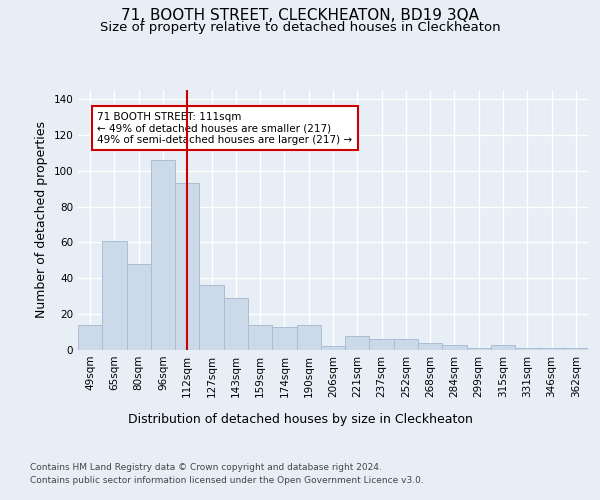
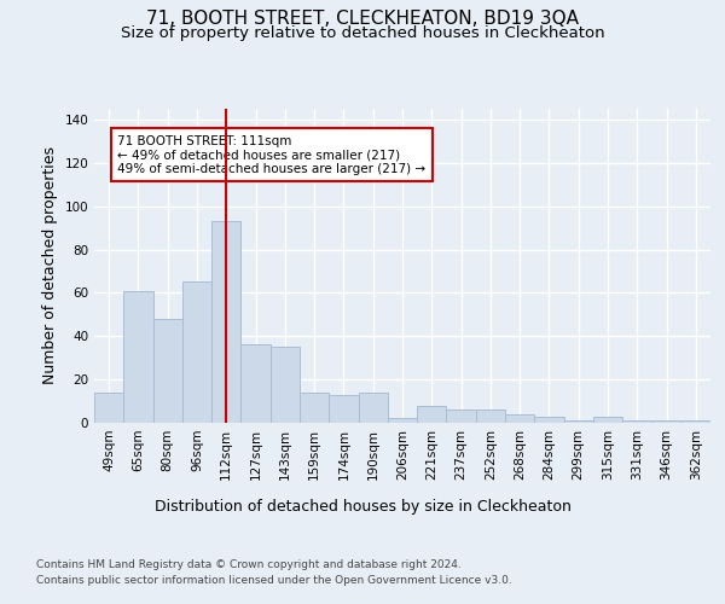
96sqm: 106 -> 65
143sqm: 29 -> 35
